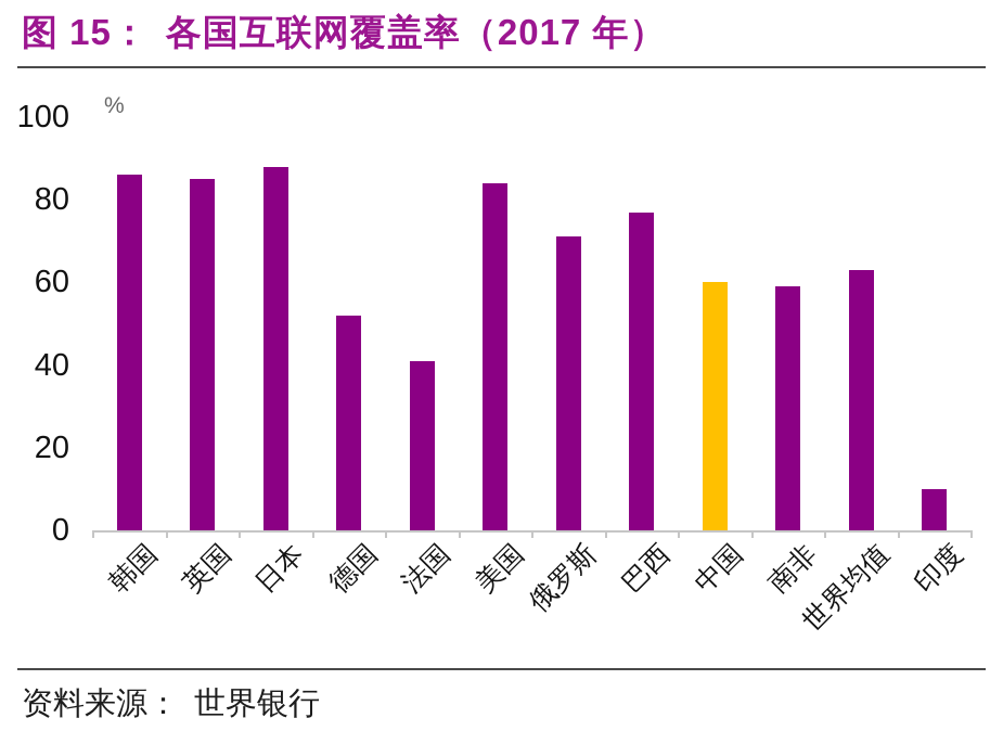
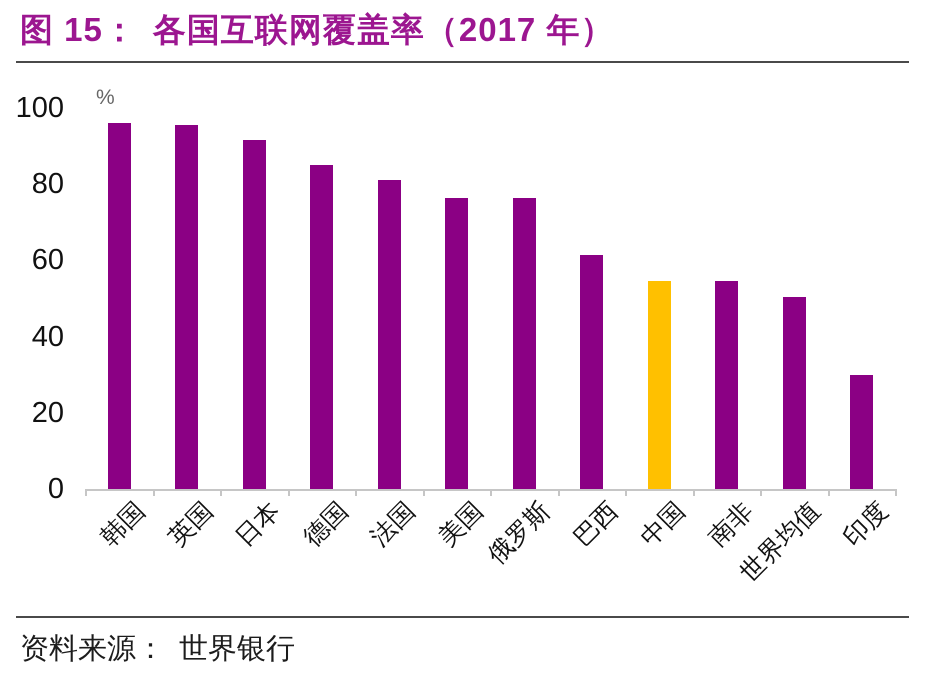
韩国: 86 -> 96
英国: 85 -> 96
日本: 88 -> 92
德国: 52 -> 85
法国: 41 -> 81
美国: 84 -> 76
俄罗斯: 71 -> 76
巴西: 77 -> 62
中国: 60 -> 54
南非: 59 -> 54
世界均值: 63 -> 50
印度: 10 -> 30
